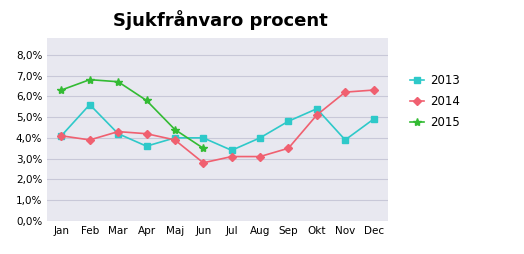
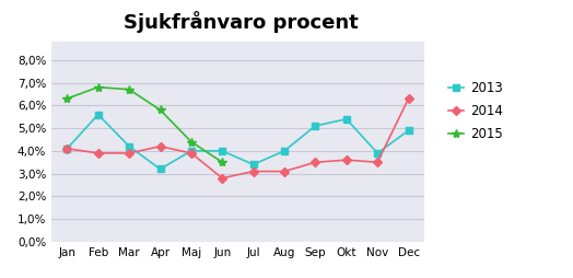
2014/Mar: 4,3% -> 3,9%
2013/Apr: 3,6% -> 3,2%
2013/Sep: 4,8% -> 5,1%
2014/Okt: 5,1% -> 3,6%
2014/Nov: 6,2% -> 3,5%
